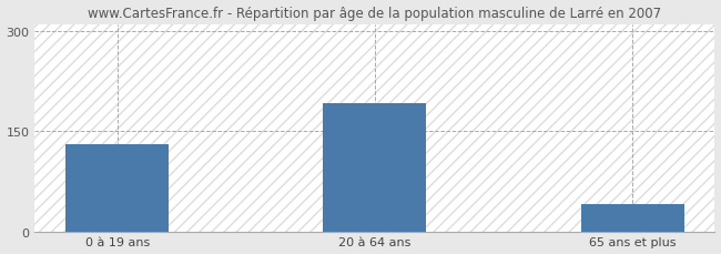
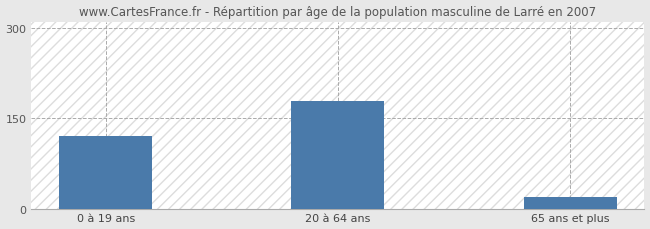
0 à 19 ans: 130 -> 120
20 à 64 ans: 192 -> 178
65 ans et plus: 40 -> 20
